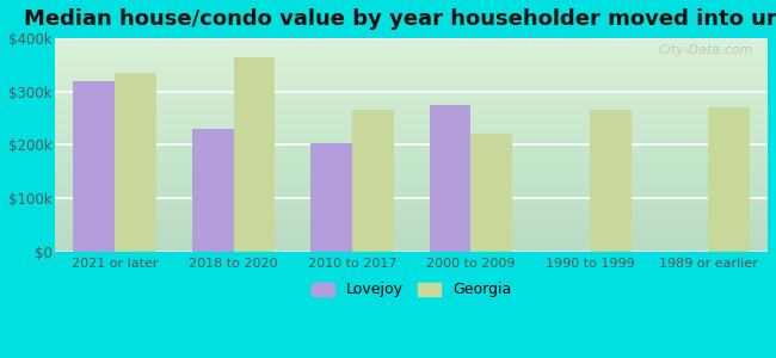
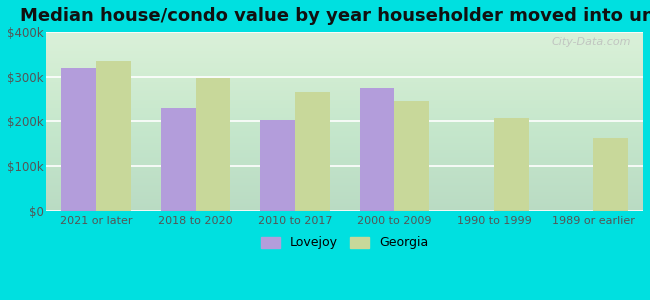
Georgia/2018 to 2020: $365k -> $298k
Georgia/2000 to 2009: $220k -> $245k
Georgia/1990 to 1999: $265k -> $208k
Georgia/1989 or earlier: $270k -> $163k
